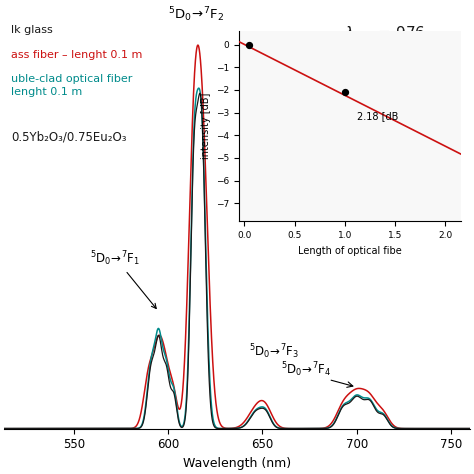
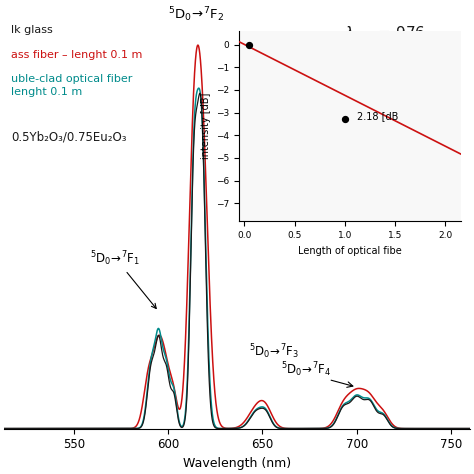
1.0: -2.1 -> -3.3
